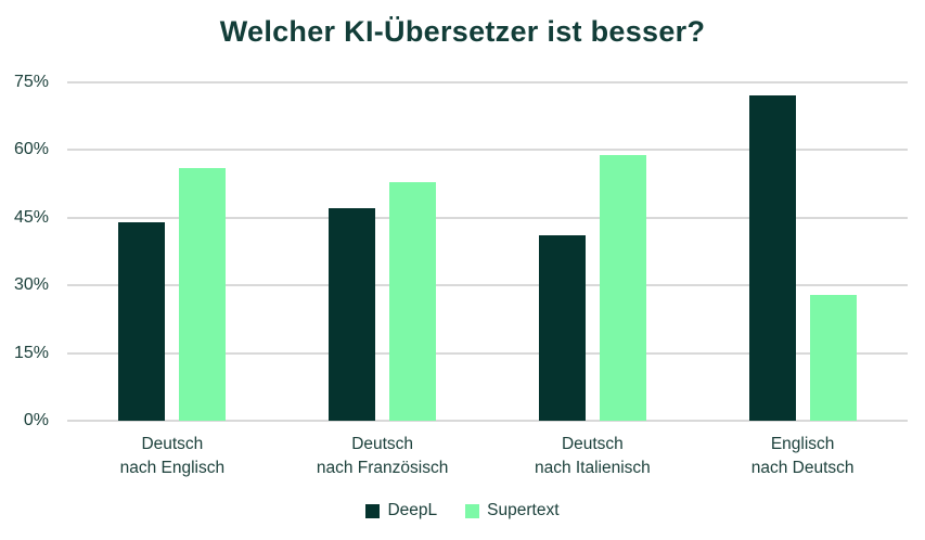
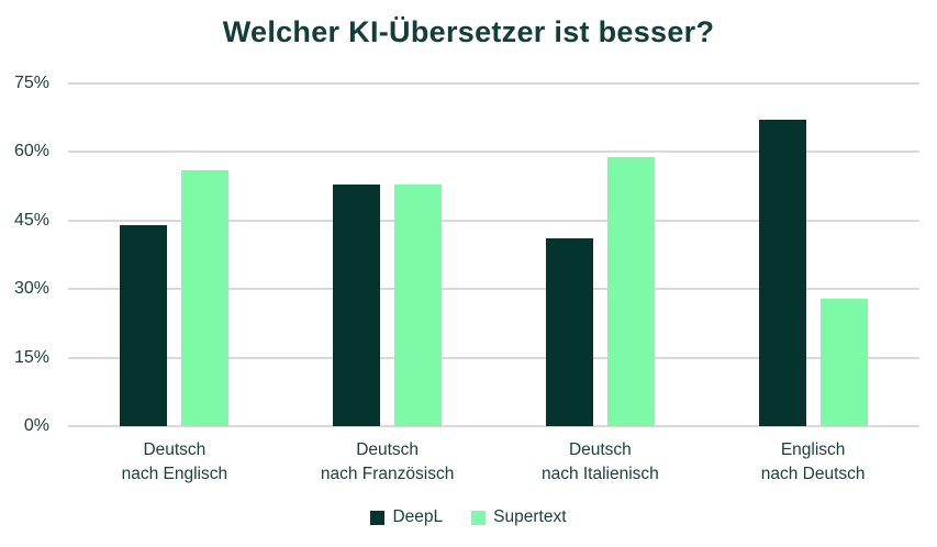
DeepL/Deutsch nach Französisch: 47% -> 53%
DeepL/Englisch nach Deutsch: 72% -> 67%
